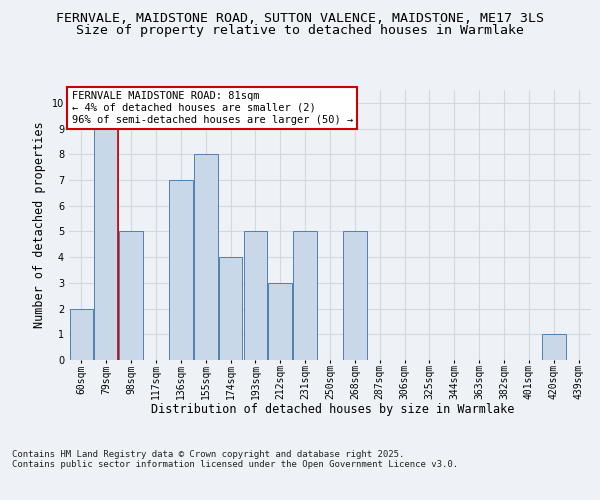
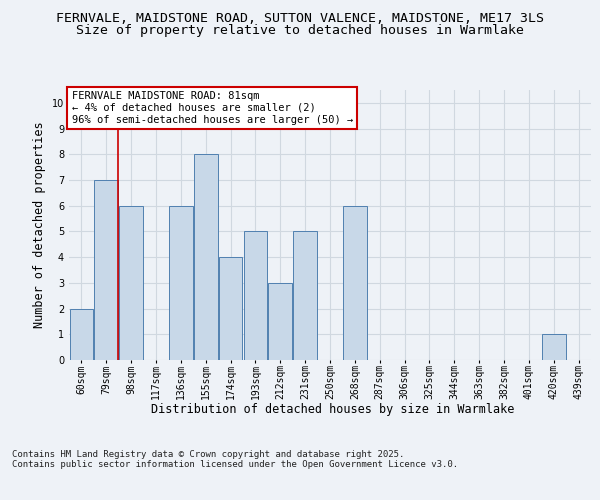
79sqm: 9 -> 7
98sqm: 5 -> 6
136sqm: 7 -> 6
268sqm: 5 -> 6
